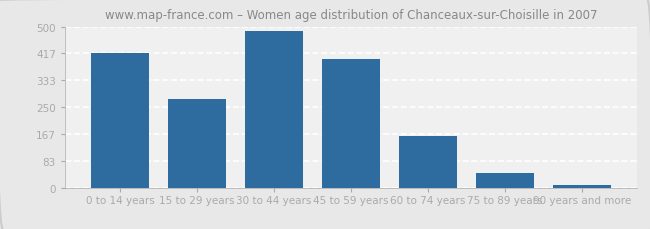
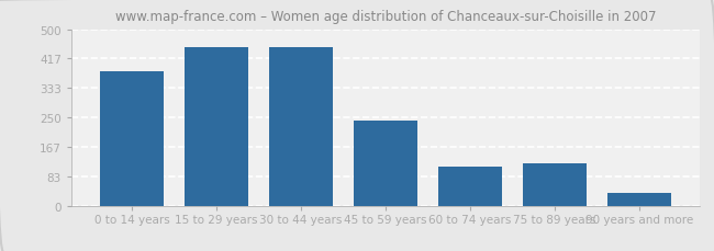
0 to 14 years: 417 -> 380
15 to 29 years: 275 -> 450
30 to 44 years: 487 -> 450
45 to 59 years: 400 -> 240
60 to 74 years: 160 -> 110
75 to 89 years: 45 -> 120
90 years and more: 8 -> 35
